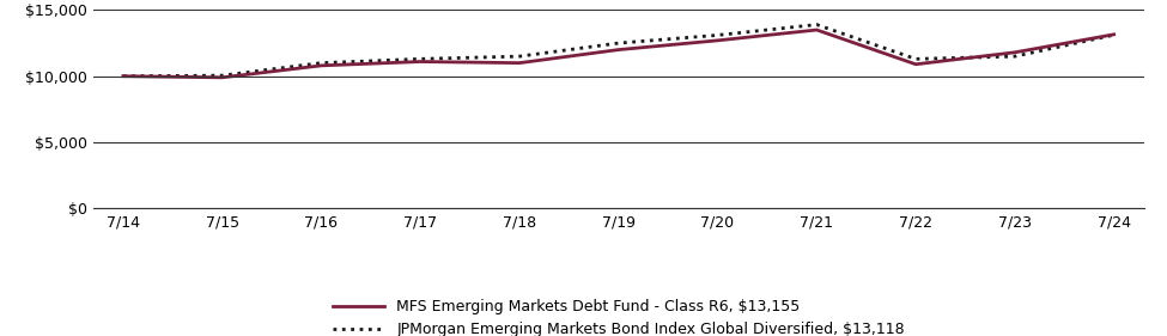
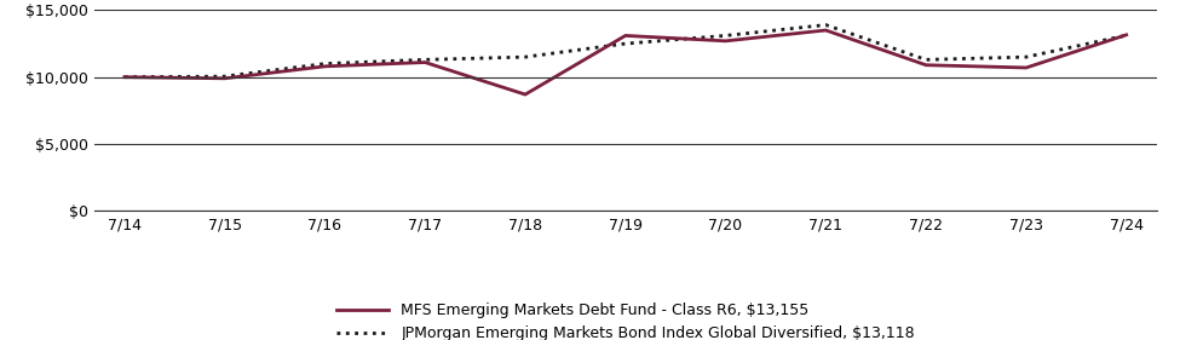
MFS Emerging Markets Debt Fund - Class R6, $13,155/7/18: $11,000 -> $8,700
MFS Emerging Markets Debt Fund - Class R6, $13,155/7/19: $12,000 -> $13,100
MFS Emerging Markets Debt Fund - Class R6, $13,155/7/23: $11,800 -> $10,700
